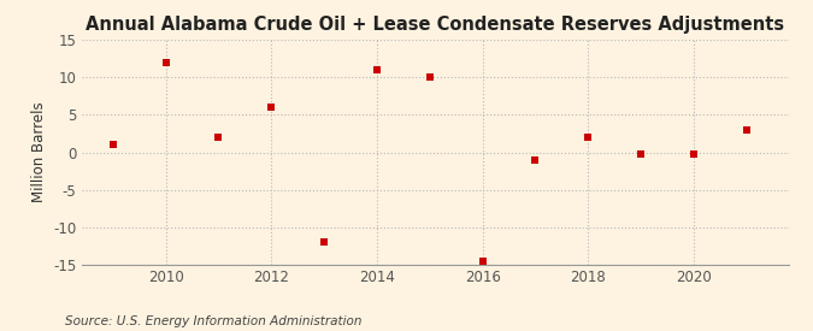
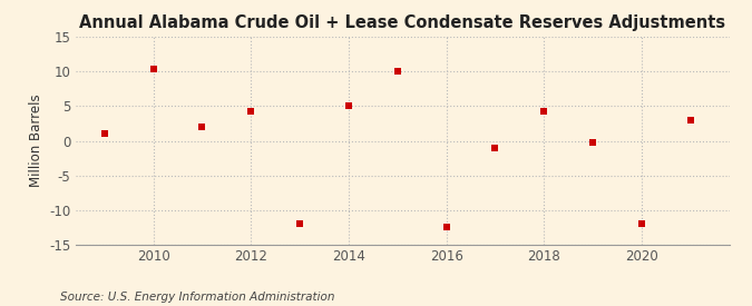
2010: 12.0 -> 10.4
2012: 6.0 -> 4.2
2014: 11.0 -> 5.0
2016: -14.5 -> -12.4
2018: 2.0 -> 4.2
2020: -0.3 -> -12.0
